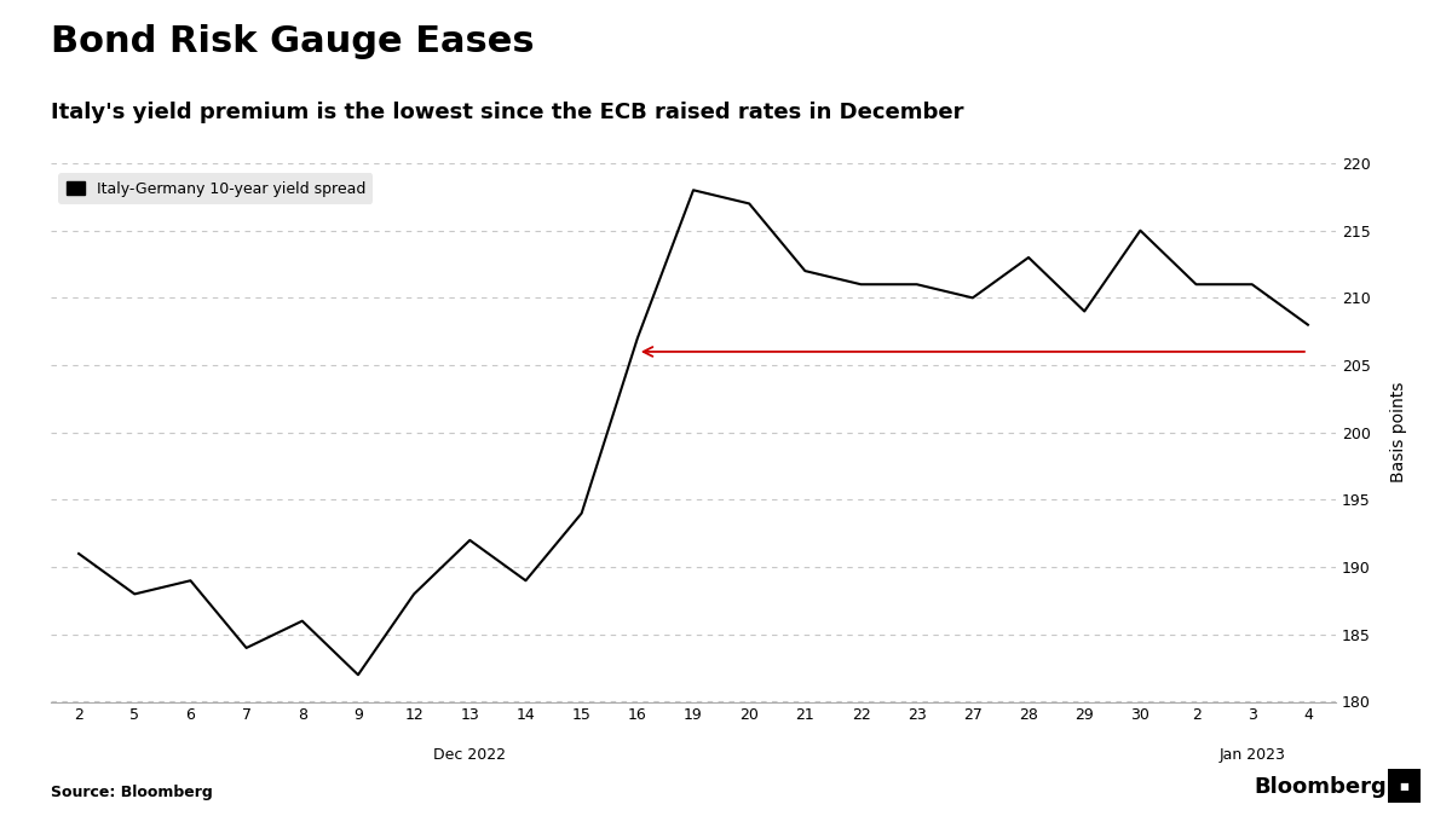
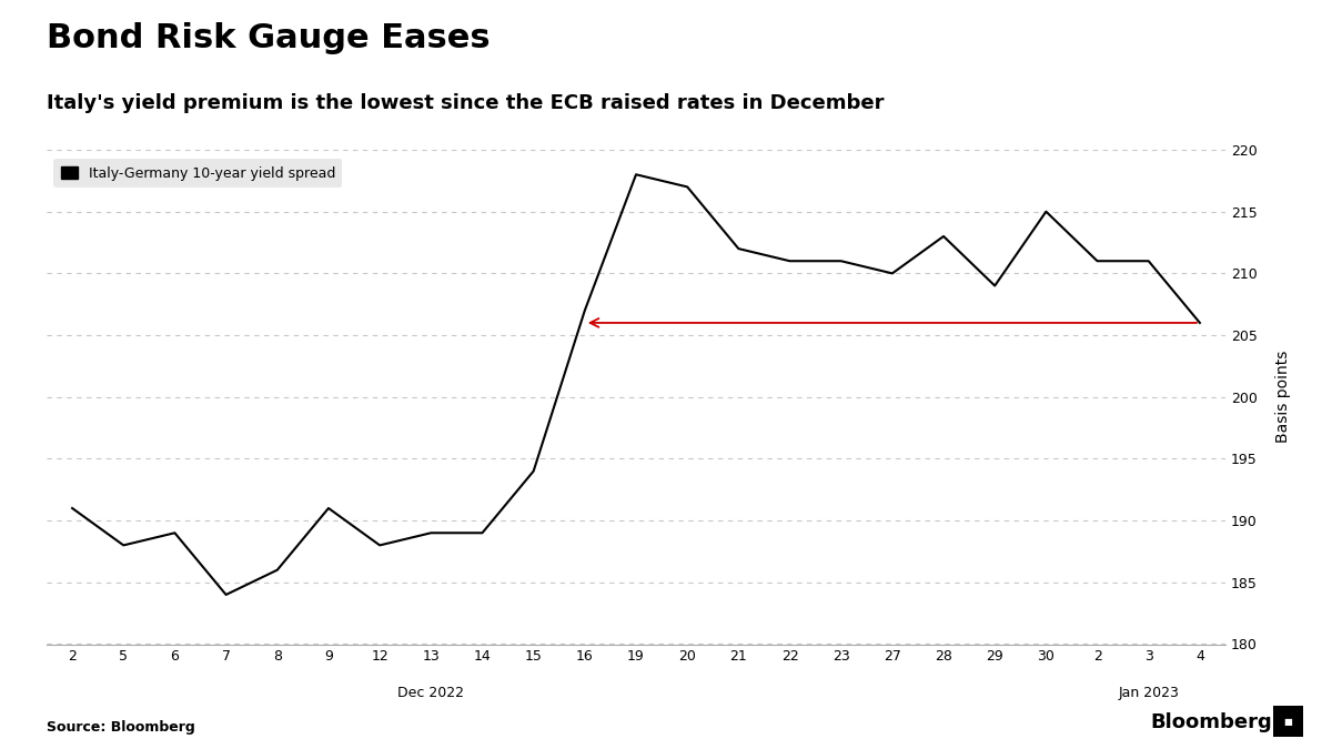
9: 182 -> 191
13: 192 -> 189
4: 208 -> 206
